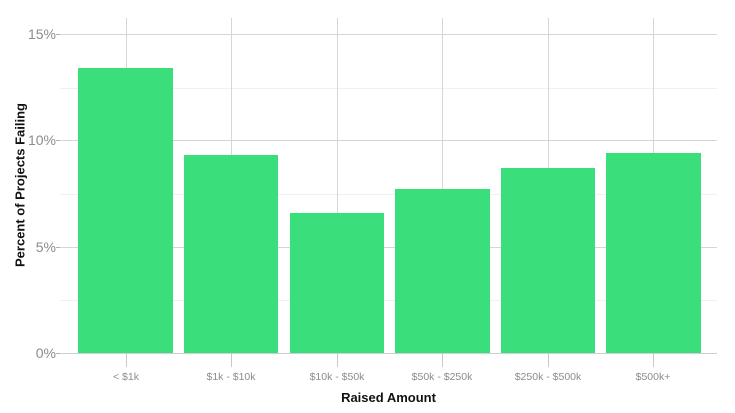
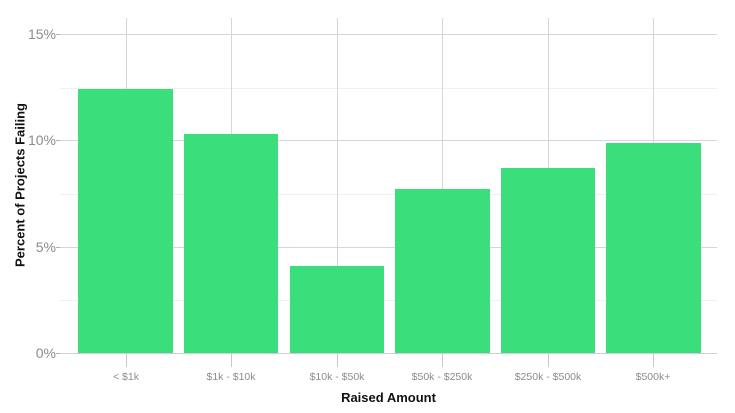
< $1k: 13.4% -> 12.4%
$1k - $10k: 9.3% -> 10.3%
$10k - $50k: 6.6% -> 4.1%
$500k+: 9.4% -> 9.9%
